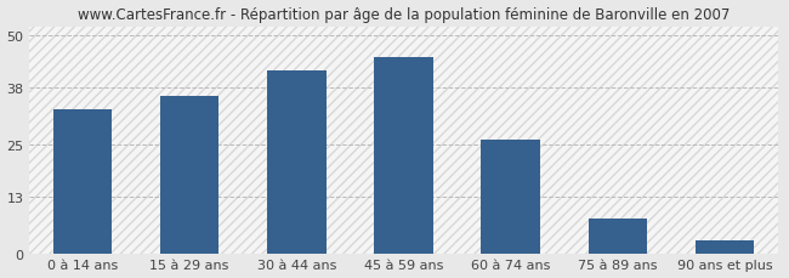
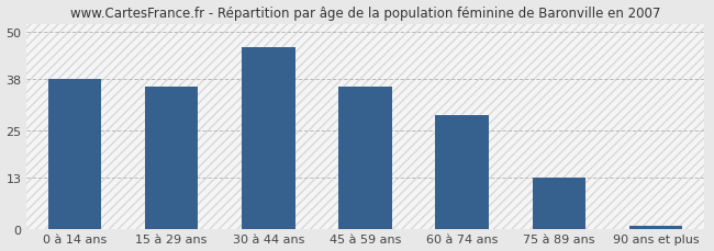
0 à 14 ans: 33 -> 38
30 à 44 ans: 42 -> 46
45 à 59 ans: 45 -> 36
60 à 74 ans: 26 -> 29
75 à 89 ans: 8 -> 13
90 ans et plus: 3 -> 1
